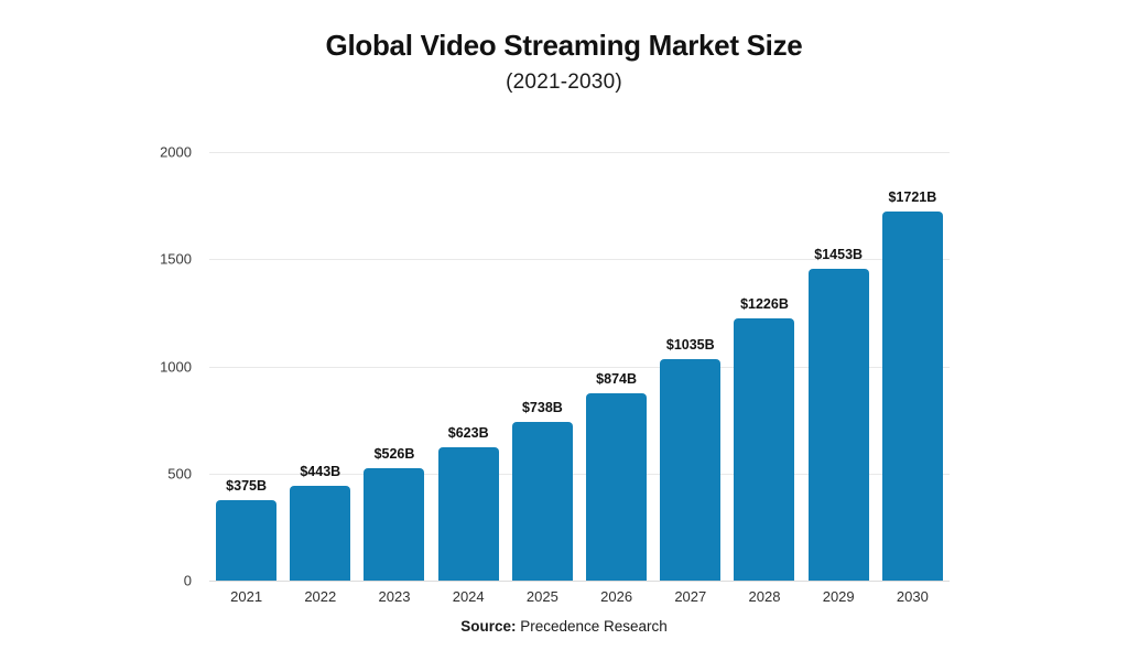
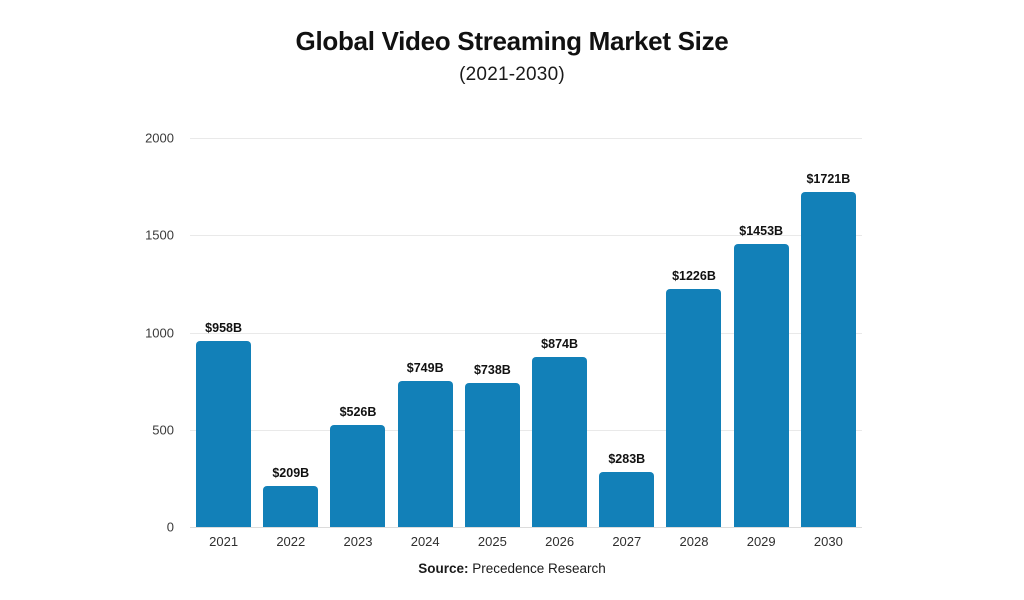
2021: $375B -> $958B
2022: $443B -> $209B
2024: $623B -> $749B
2027: $1035B -> $283B
